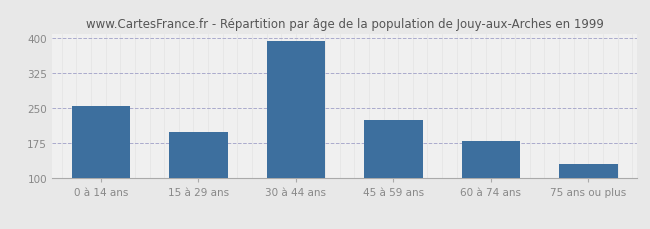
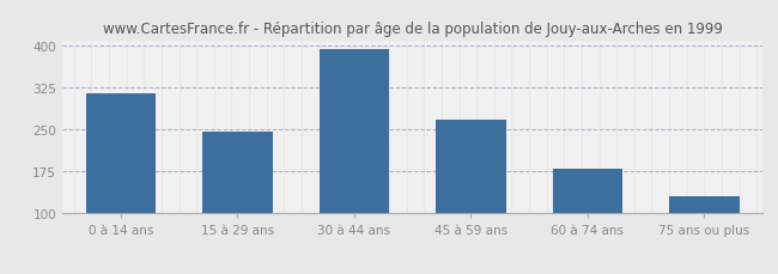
0 à 14 ans: 255 -> 315
15 à 29 ans: 200 -> 247
45 à 59 ans: 225 -> 268
